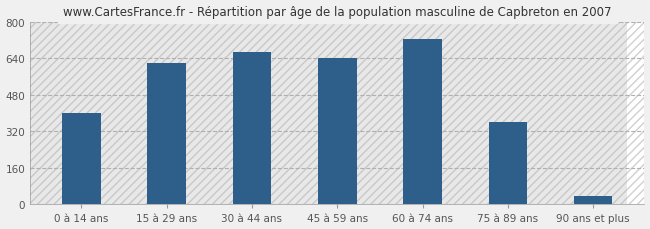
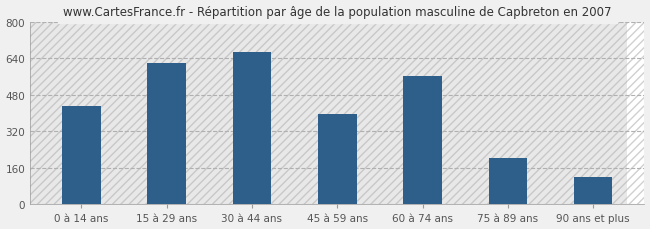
0 à 14 ans: 400 -> 430
45 à 59 ans: 640 -> 395
60 à 74 ans: 725 -> 560
75 à 89 ans: 360 -> 205
90 ans et plus: 38 -> 120
